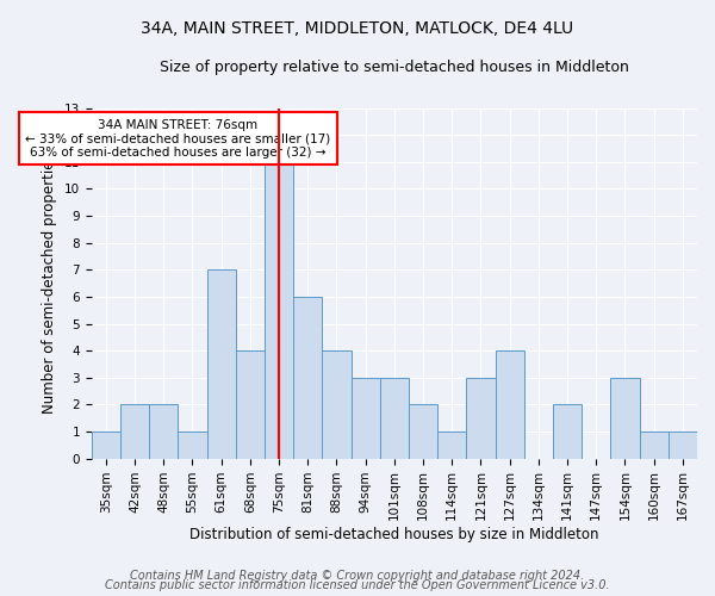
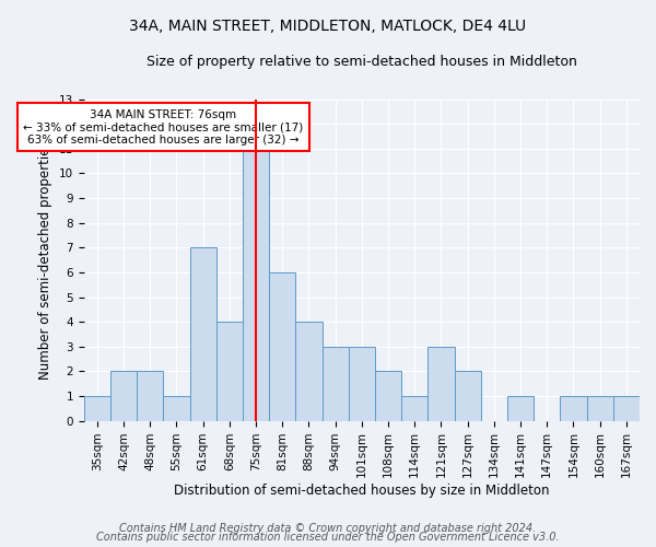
127sqm: 4 -> 2
141sqm: 2 -> 1
154sqm: 3 -> 1
